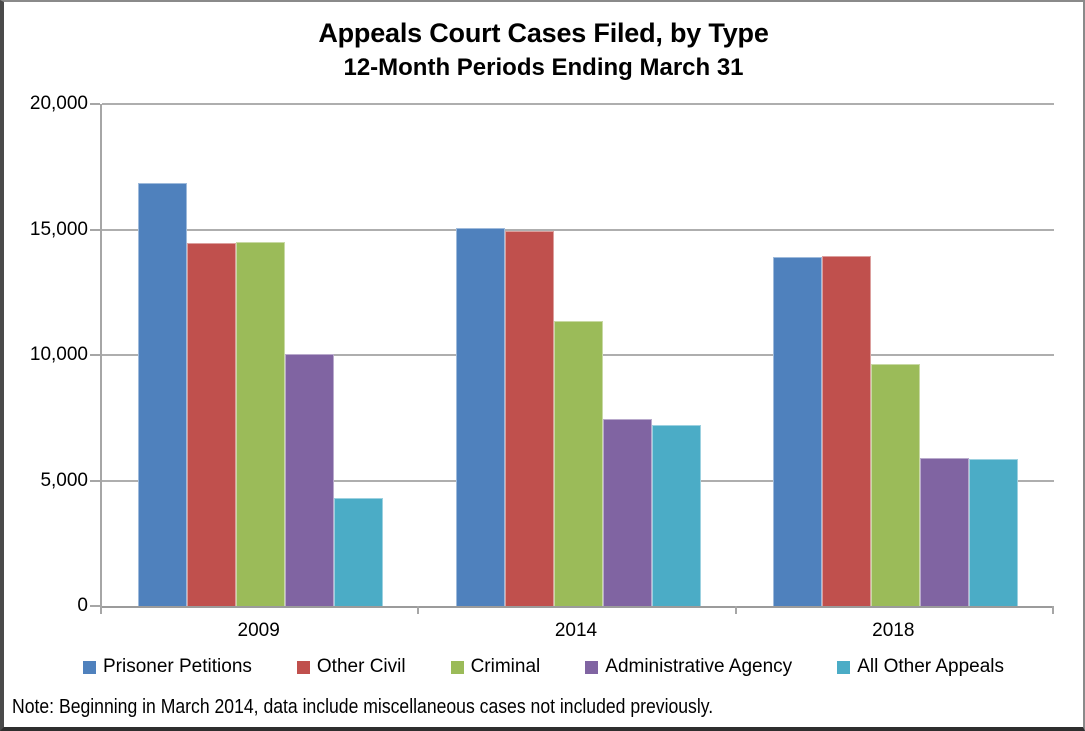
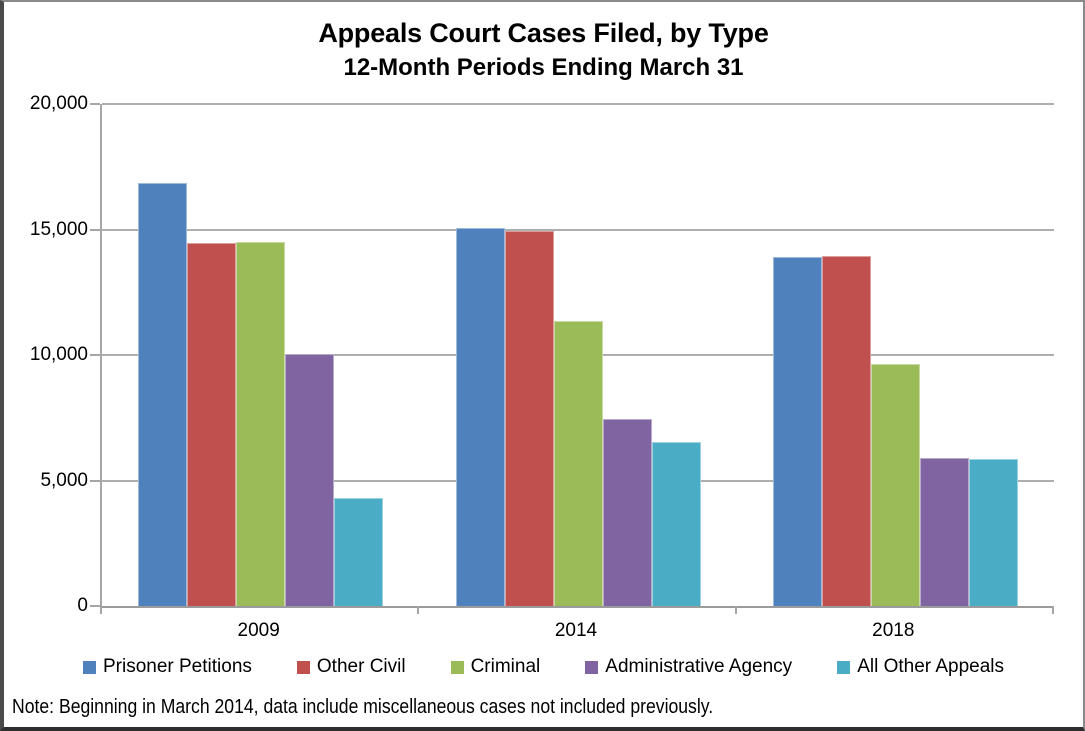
All Other Appeals/2014: 7200 -> 6600
